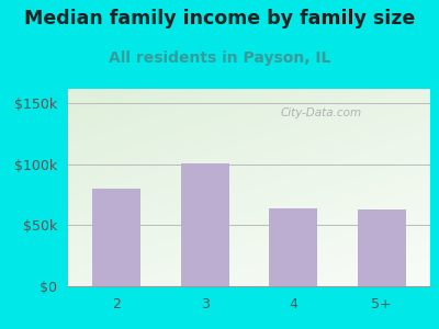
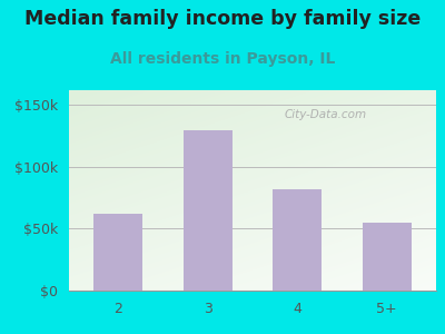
2: $80k -> $62k
3: $101k -> $130k
4: $64k -> $82k
5+: $63k -> $55k
